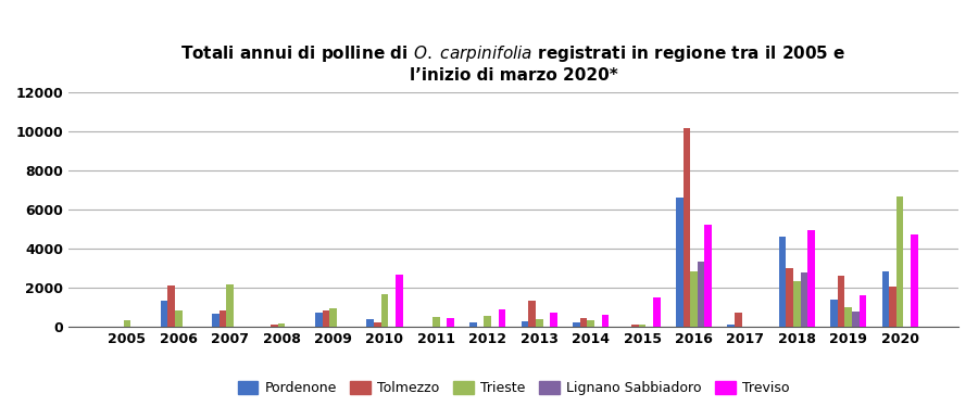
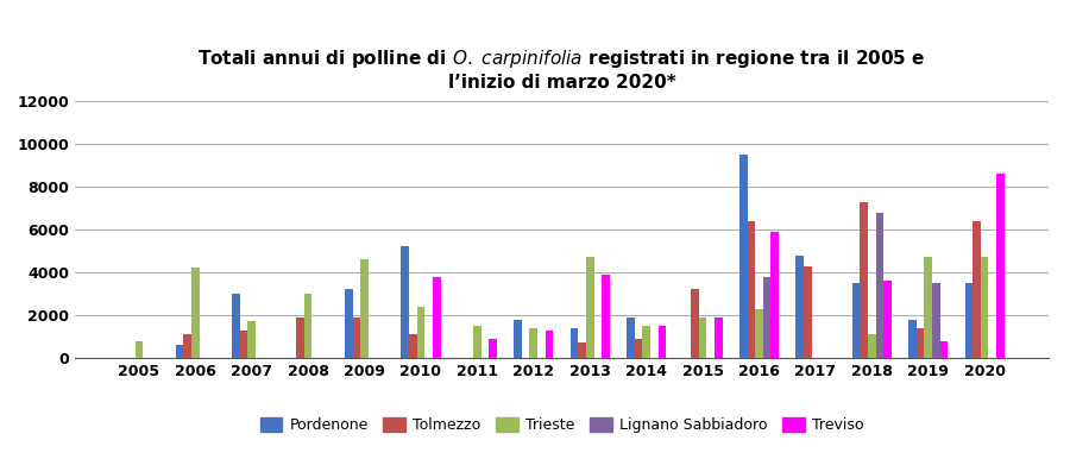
Trieste/2005: 400 -> 800
Pordenone/2006: 1400 -> 600
Tolmezzo/2006: 2100 -> 1100
Trieste/2006: 800 -> 4200
Pordenone/2007: 600 -> 3000
Tolmezzo/2007: 800 -> 1300
Trieste/2007: 2200 -> 1700
Tolmezzo/2008: 100 -> 1900
Trieste/2008: 200 -> 3000
Pordenone/2009: 700 -> 3200
Tolmezzo/2009: 800 -> 1900
Trieste/2009: 1000 -> 4600
Pordenone/2010: 400 -> 5200
Tolmezzo/2010: 200 -> 1100
Trieste/2010: 1600 -> 2400
Treviso/2010: 2600 -> 3800
Trieste/2011: 500 -> 1500
Treviso/2011: 400 -> 900
Pordenone/2012: 200 -> 1800
Trieste/2012: 600 -> 1400
Treviso/2012: 900 -> 1300
Pordenone/2013: 300 -> 1400
Tolmezzo/2013: 1400 -> 700
Trieste/2013: 400 -> 4700
Treviso/2013: 700 -> 3900
Pordenone/2014: 200 -> 1900
Tolmezzo/2014: 400 -> 900
Trieste/2014: 400 -> 1500
Treviso/2014: 600 -> 1500
Tolmezzo/2015: 100 -> 3200
Trieste/2015: 100 -> 1900
Treviso/2015: 1500 -> 1900
Pordenone/2016: 6600 -> 9500
Tolmezzo/2016: 10200 -> 6400
Trieste/2016: 2800 -> 2300
Lignano Sabbiadoro/2016: 3400 -> 3800
Treviso/2016: 5200 -> 5900
Pordenone/2017: 100 -> 4800
Tolmezzo/2017: 700 -> 4300
Pordenone/2018: 4600 -> 3500
Tolmezzo/2018: 3000 -> 7300
Trieste/2018: 2400 -> 1100
Lignano Sabbiadoro/2018: 2800 -> 6800
Treviso/2018: 5000 -> 3600
Pordenone/2019: 1400 -> 1800
Tolmezzo/2019: 2600 -> 1400
Trieste/2019: 1000 -> 4700
Lignano Sabbiadoro/2019: 800 -> 3500
Treviso/2019: 1600 -> 800
Pordenone/2020: 2800 -> 3500
Tolmezzo/2020: 2000 -> 6400
Trieste/2020: 6600 -> 4700
Treviso/2020: 4700 -> 8600
